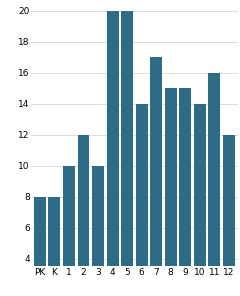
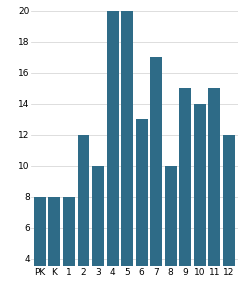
1: 10 -> 8
6: 14 -> 13
8: 15 -> 10
11: 16 -> 15
